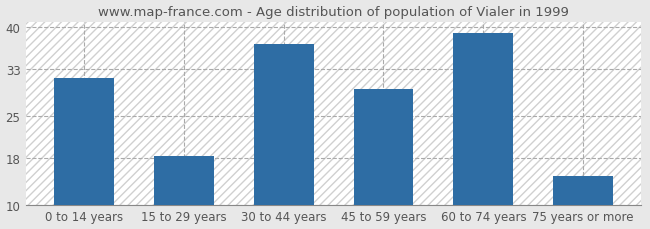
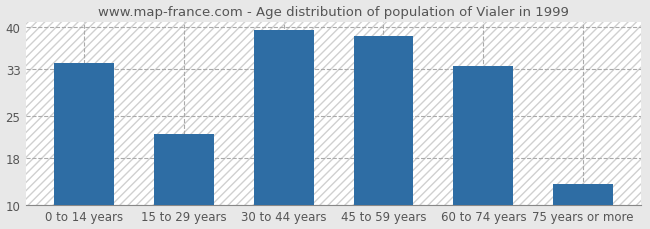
0 to 14 years: 31.4 -> 34.0
15 to 29 years: 18.2 -> 22.0
30 to 44 years: 37.2 -> 39.5
45 to 59 years: 29.6 -> 38.5
60 to 74 years: 39.0 -> 33.5
75 years or more: 14.8 -> 13.5
